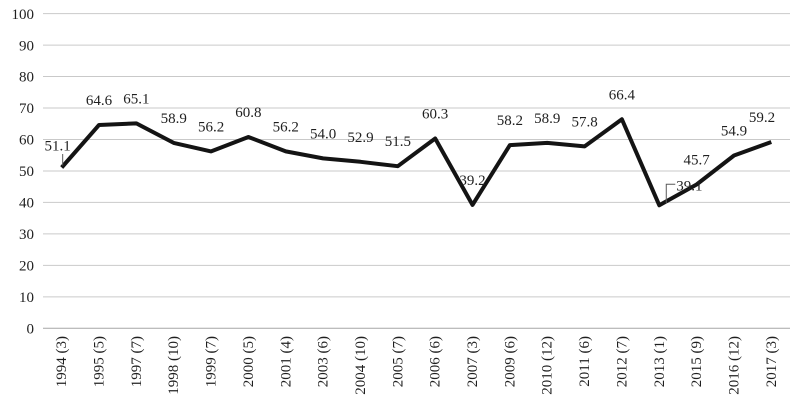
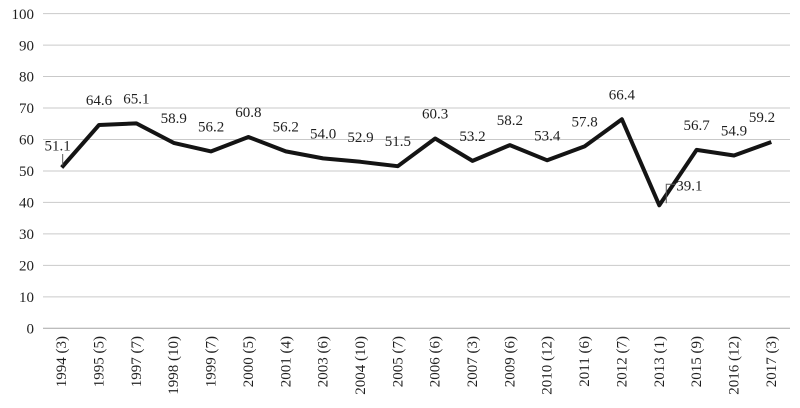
2007 (3): 39.2 -> 53.2
2010 (12): 58.9 -> 53.4
2015 (9): 45.7 -> 56.7
